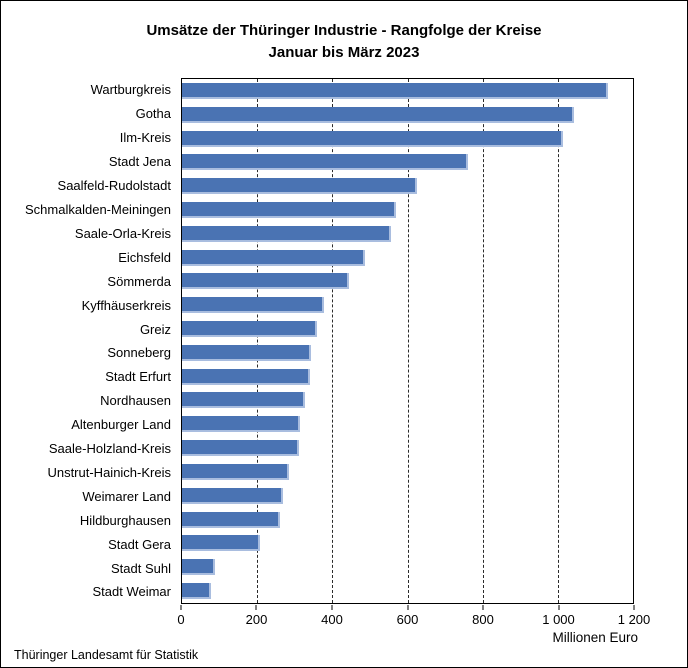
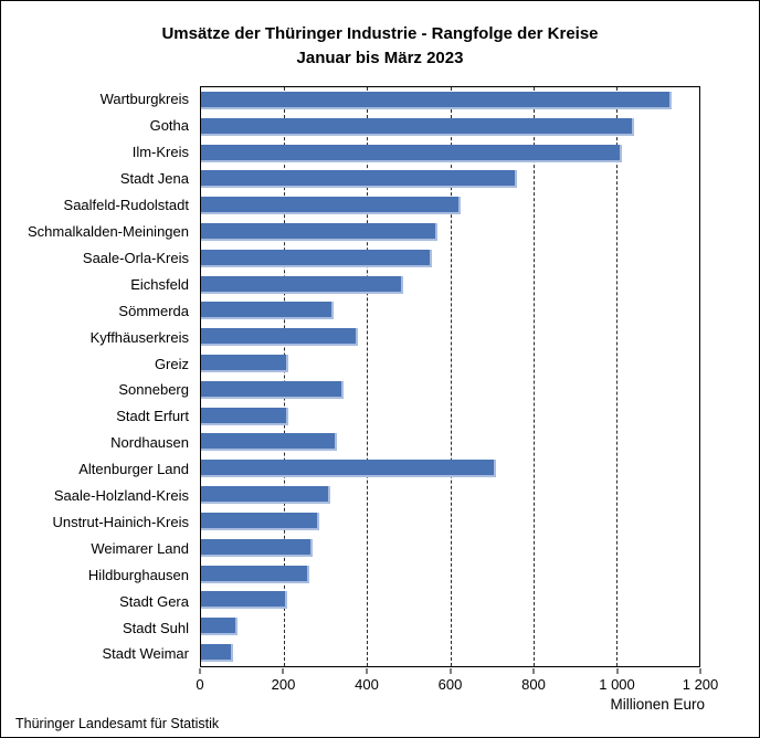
Sömmerda: 440 -> 320
Greiz: 360 -> 210
Stadt Erfurt: 340 -> 210
Altenburger Land: 320 -> 710
